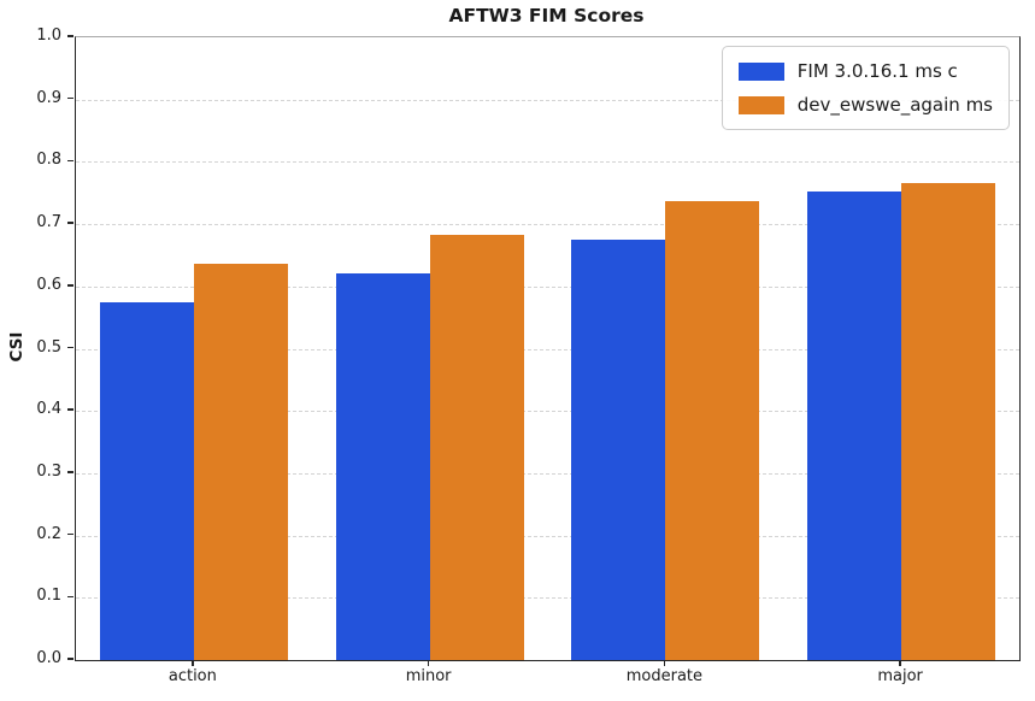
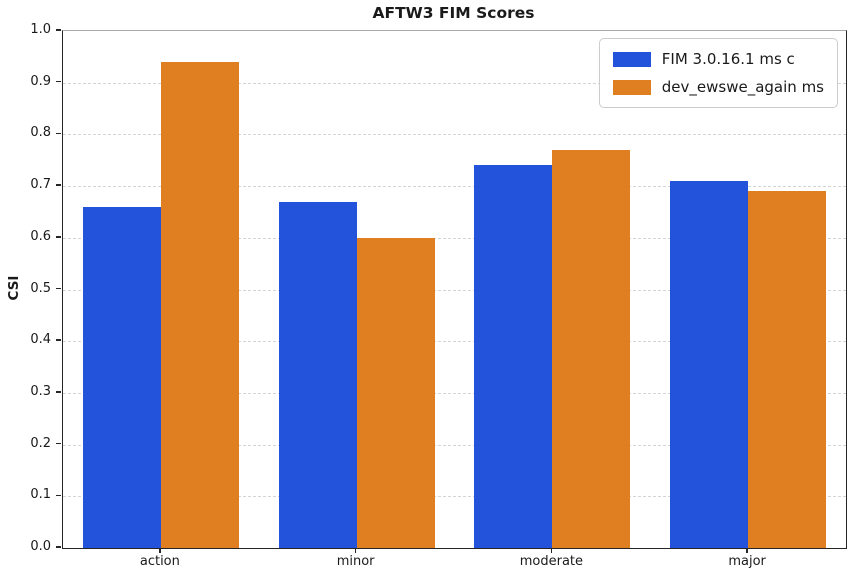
FIM 3.0.16.1 ms c/action: 0.57 -> 0.66
dev_ewswe_again ms/action: 0.64 -> 0.94
FIM 3.0.16.1 ms c/minor: 0.62 -> 0.67
dev_ewswe_again ms/minor: 0.68 -> 0.60
FIM 3.0.16.1 ms c/moderate: 0.68 -> 0.74
dev_ewswe_again ms/moderate: 0.74 -> 0.77
FIM 3.0.16.1 ms c/major: 0.75 -> 0.71
dev_ewswe_again ms/major: 0.77 -> 0.69
